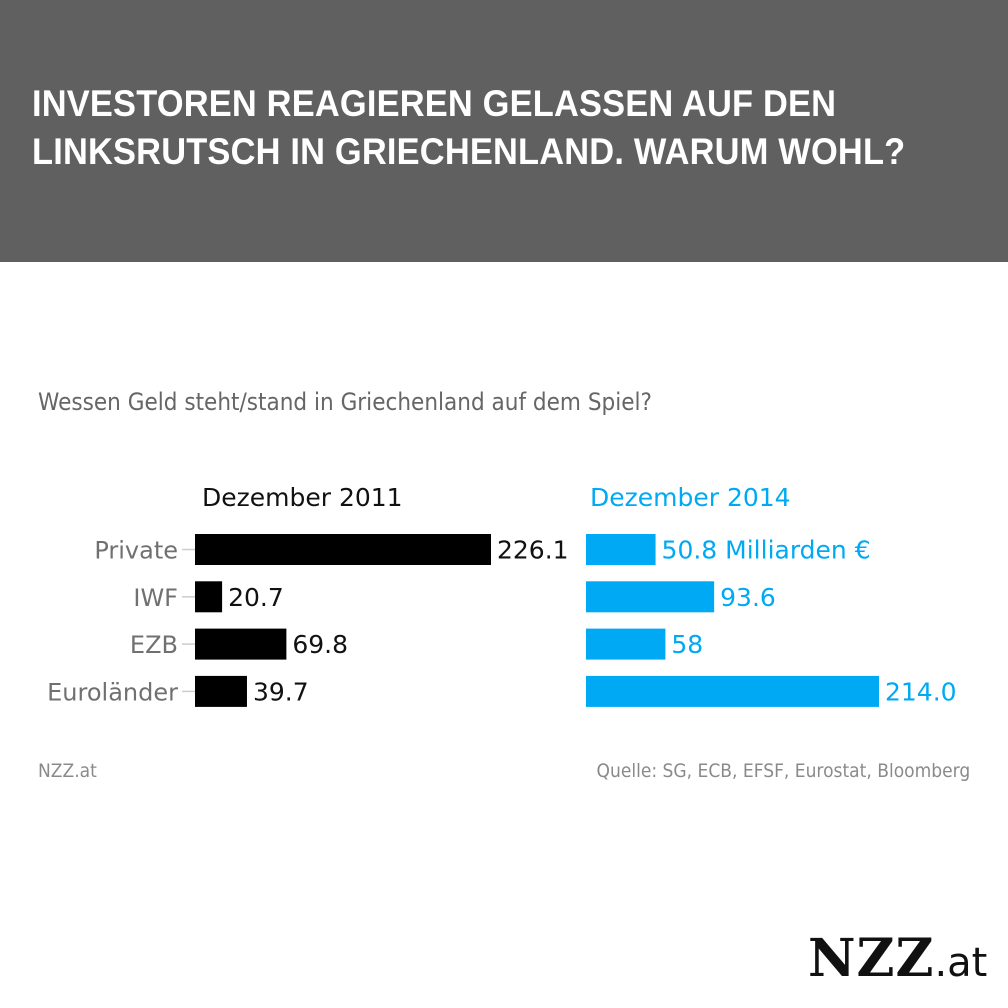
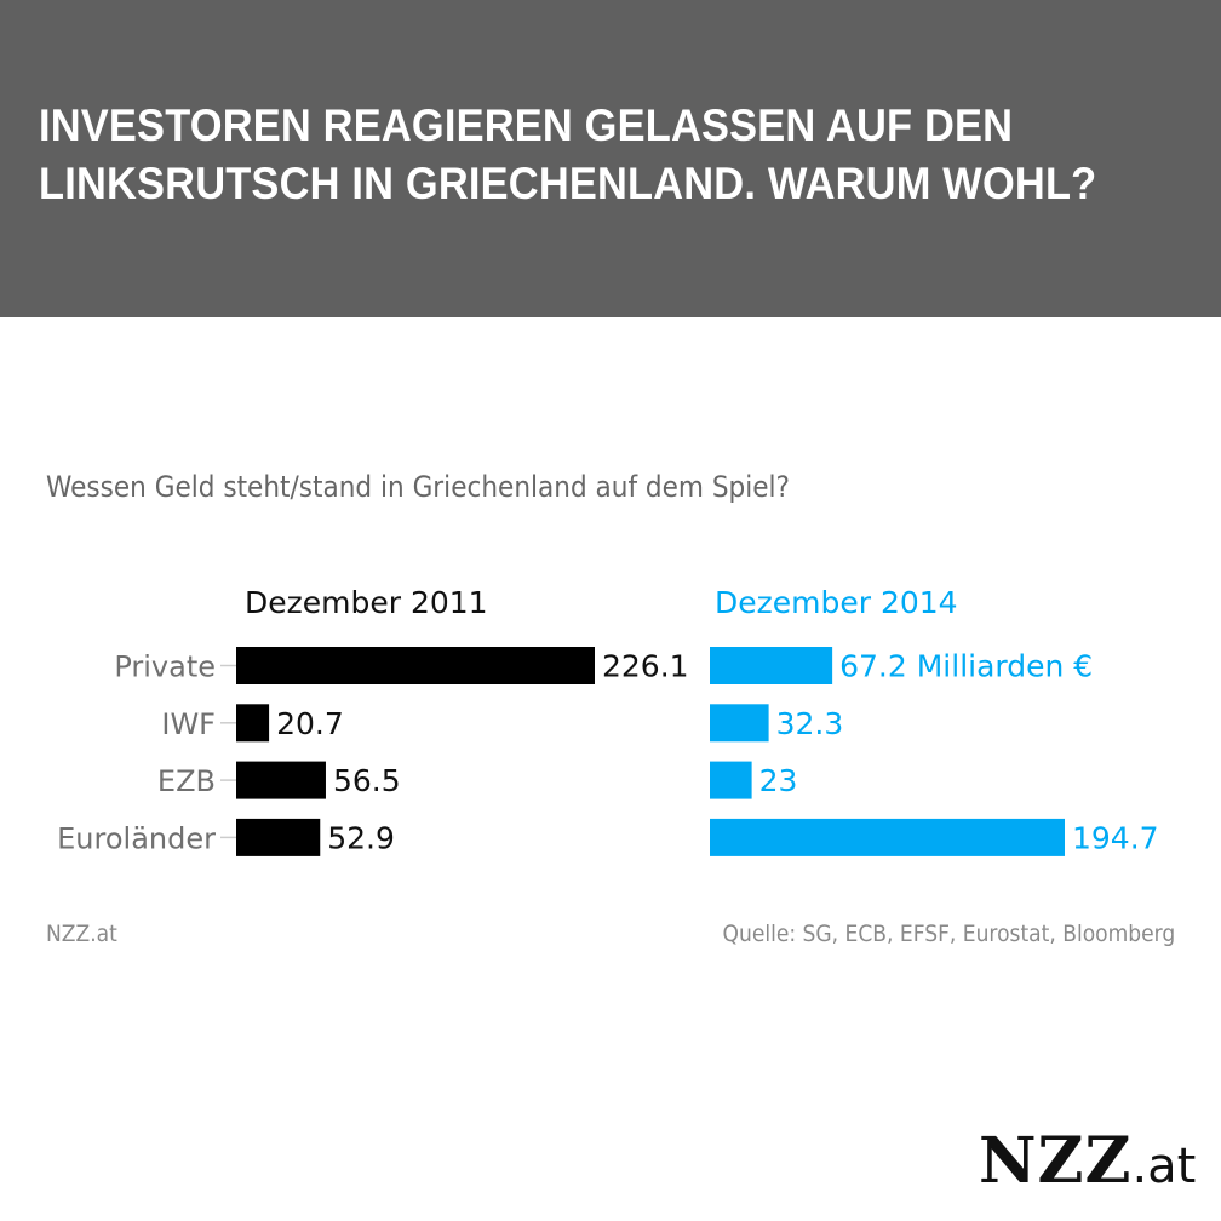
Dezember 2014/Private: 50.8 -> 67.2
Dezember 2014/IWF: 93.6 -> 32.3
Dezember 2011/EZB: 69.8 -> 56.5
Dezember 2014/EZB: 58 -> 23
Dezember 2011/Euroländer: 39.7 -> 52.9
Dezember 2014/Euroländer: 214.0 -> 194.7
